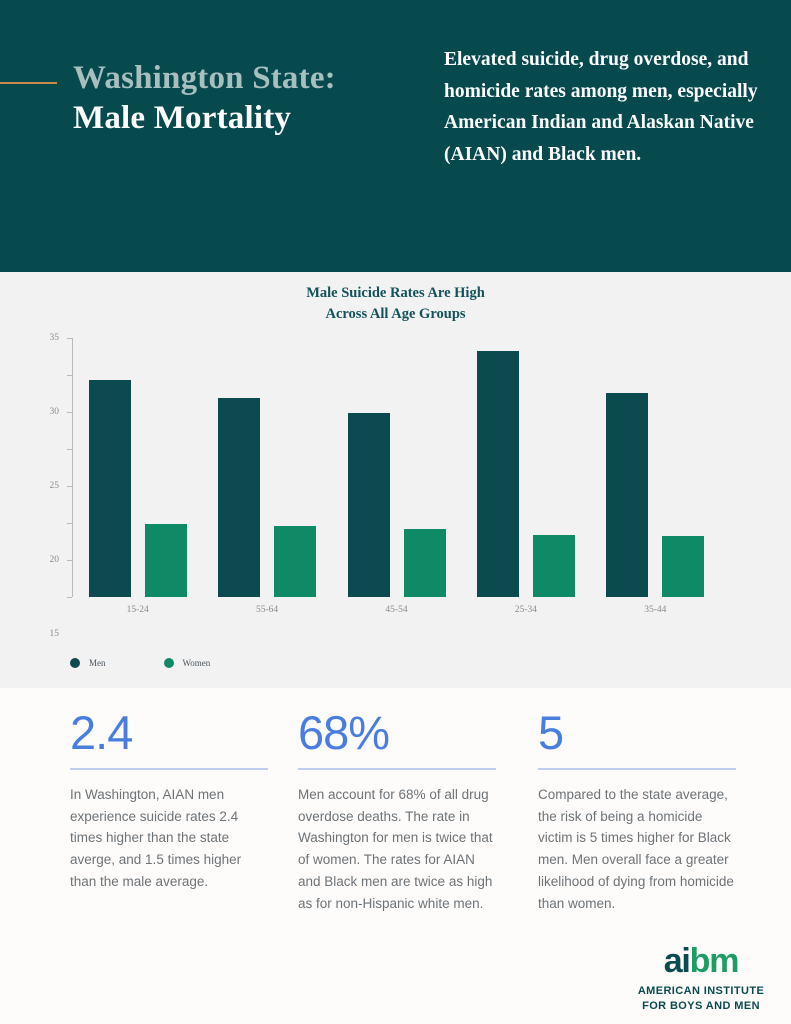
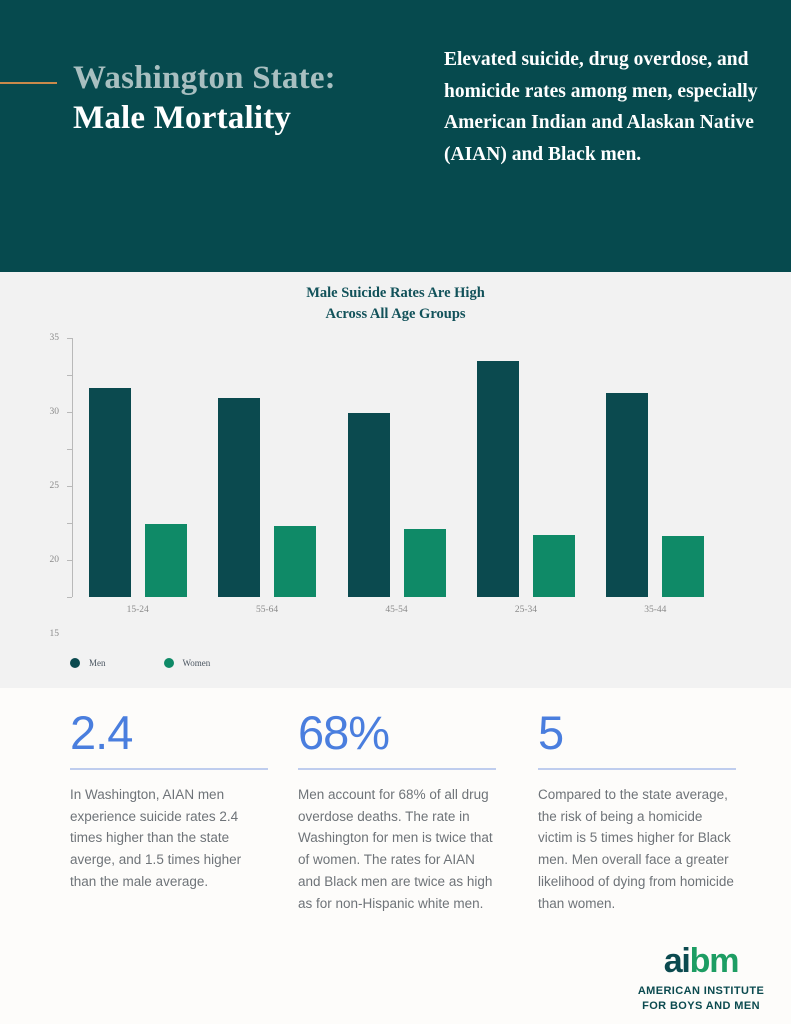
Men/15-24: 29.3 -> 28.2
Men/25-34: 33.2 -> 31.9
